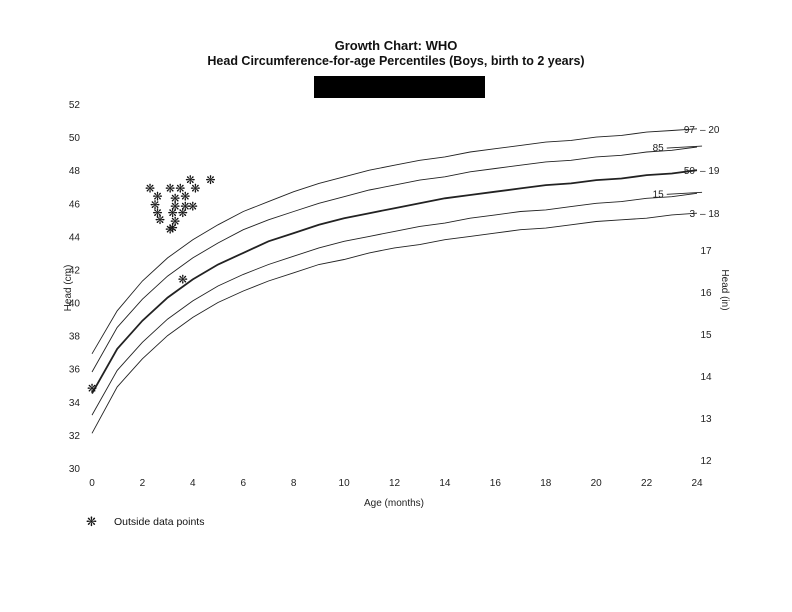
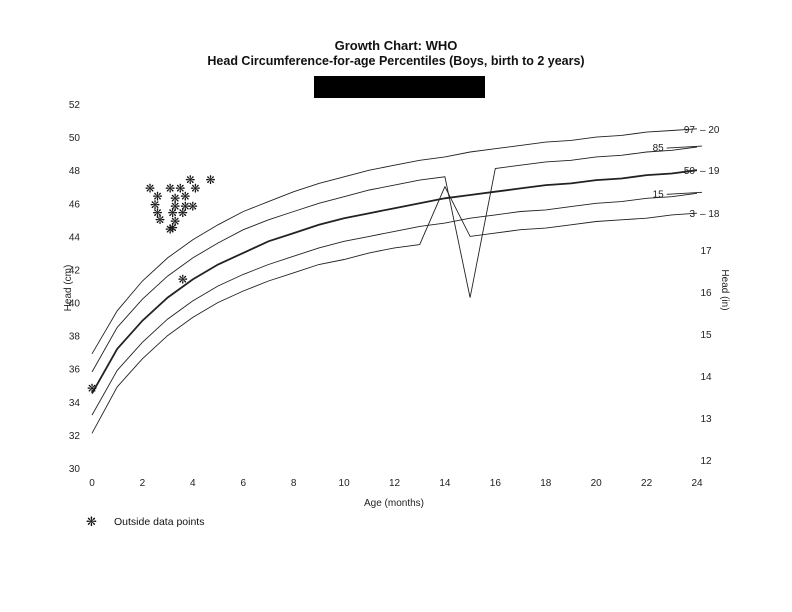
3/14: 43.8 -> 47.0
85/15: 47.9 -> 40.3
